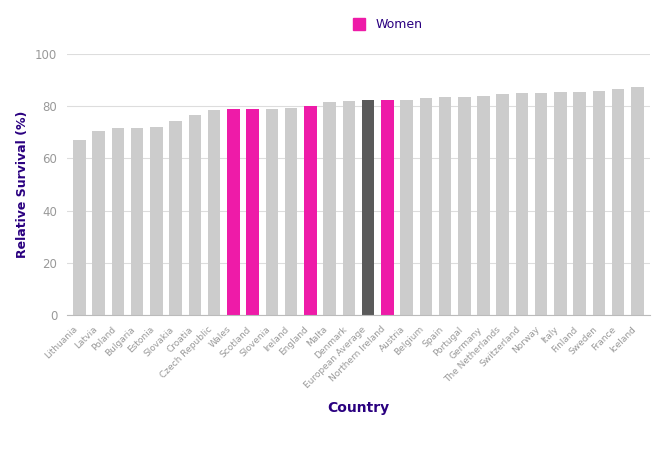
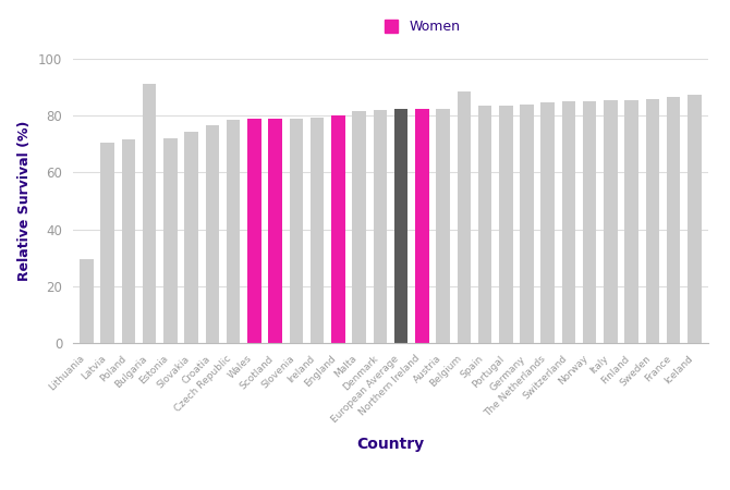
Lithuania: 67.0 -> 29.5
Bulgaria: 71.5 -> 91.0
Belgium: 83.0 -> 88.5
